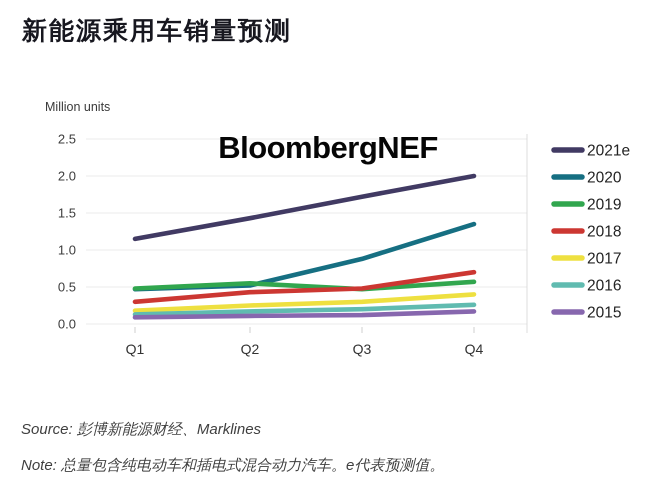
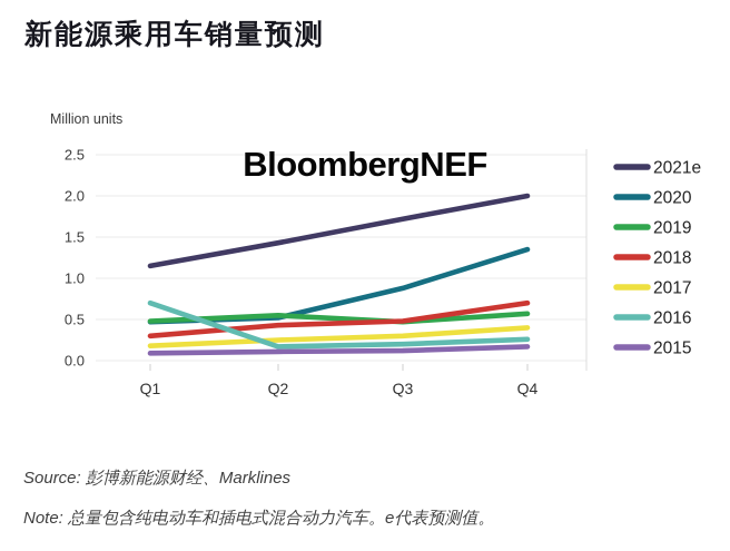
2016/Q1: 0.1 -> 0.7
